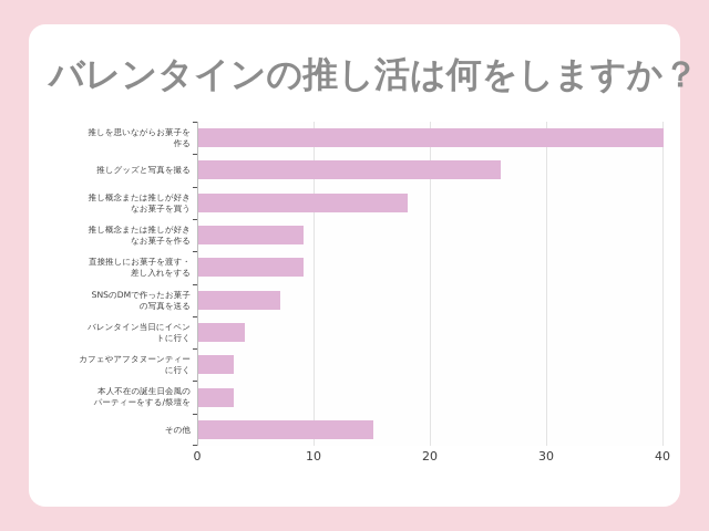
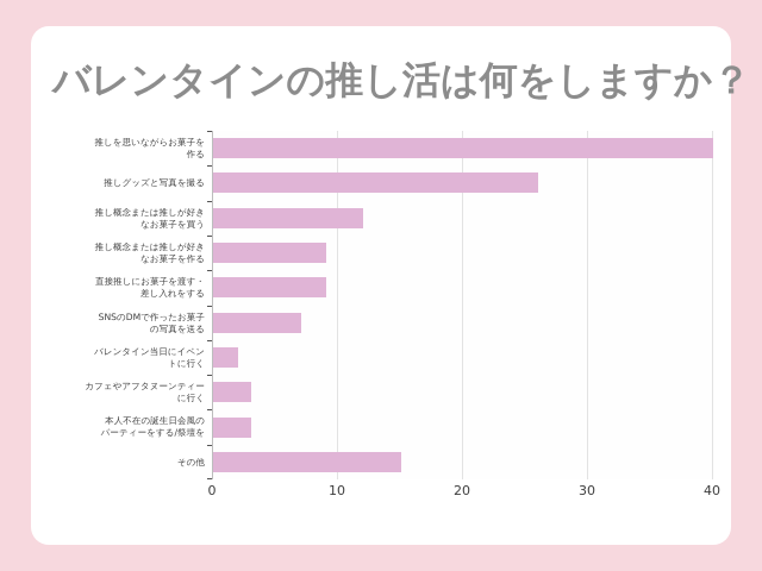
推し概念または推しが好き なお菓子を買う: 18 -> 12
バレンタイン当日にイベン トに行く: 4 -> 2
